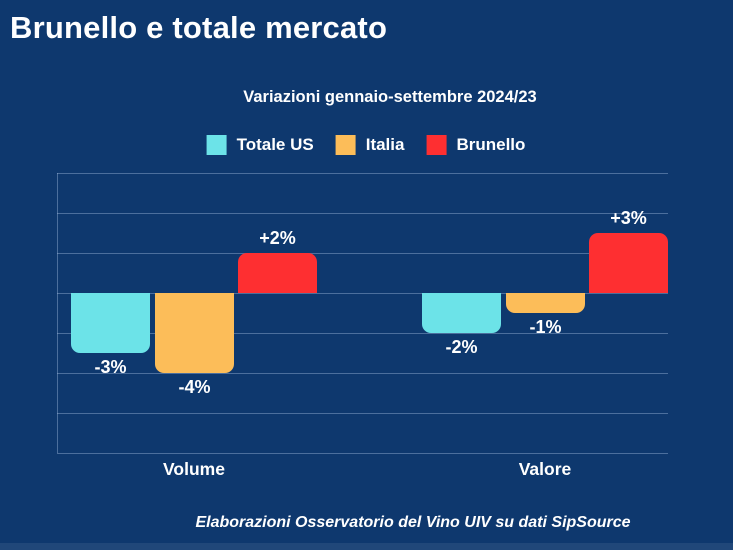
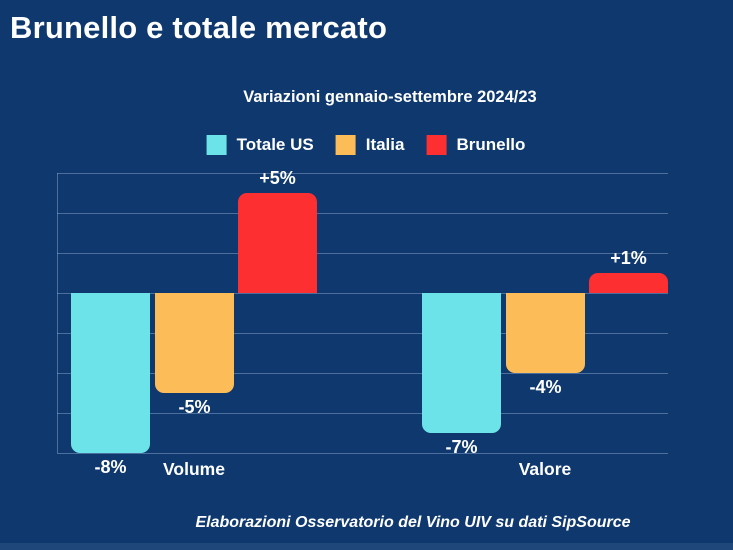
Totale US/Volume: -3% -> -8%
Italia/Volume: -4% -> -5%
Brunello/Volume: +2% -> +5%
Totale US/Valore: -2% -> -7%
Italia/Valore: -1% -> -4%
Brunello/Valore: +3% -> +1%
